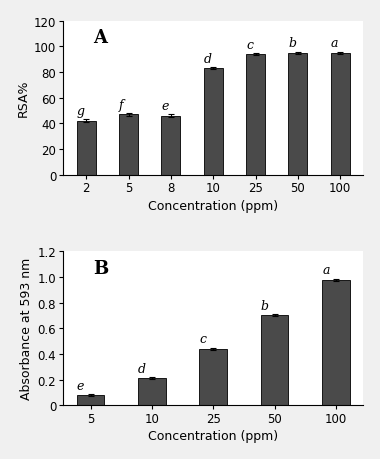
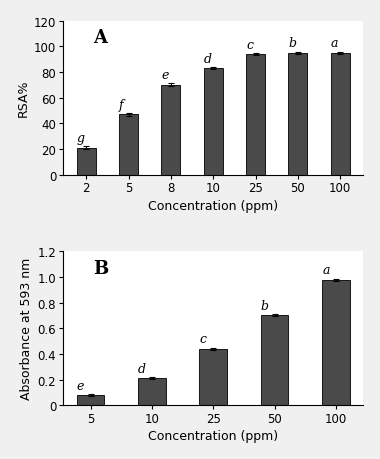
2: 42 -> 21
8: 46 -> 70
